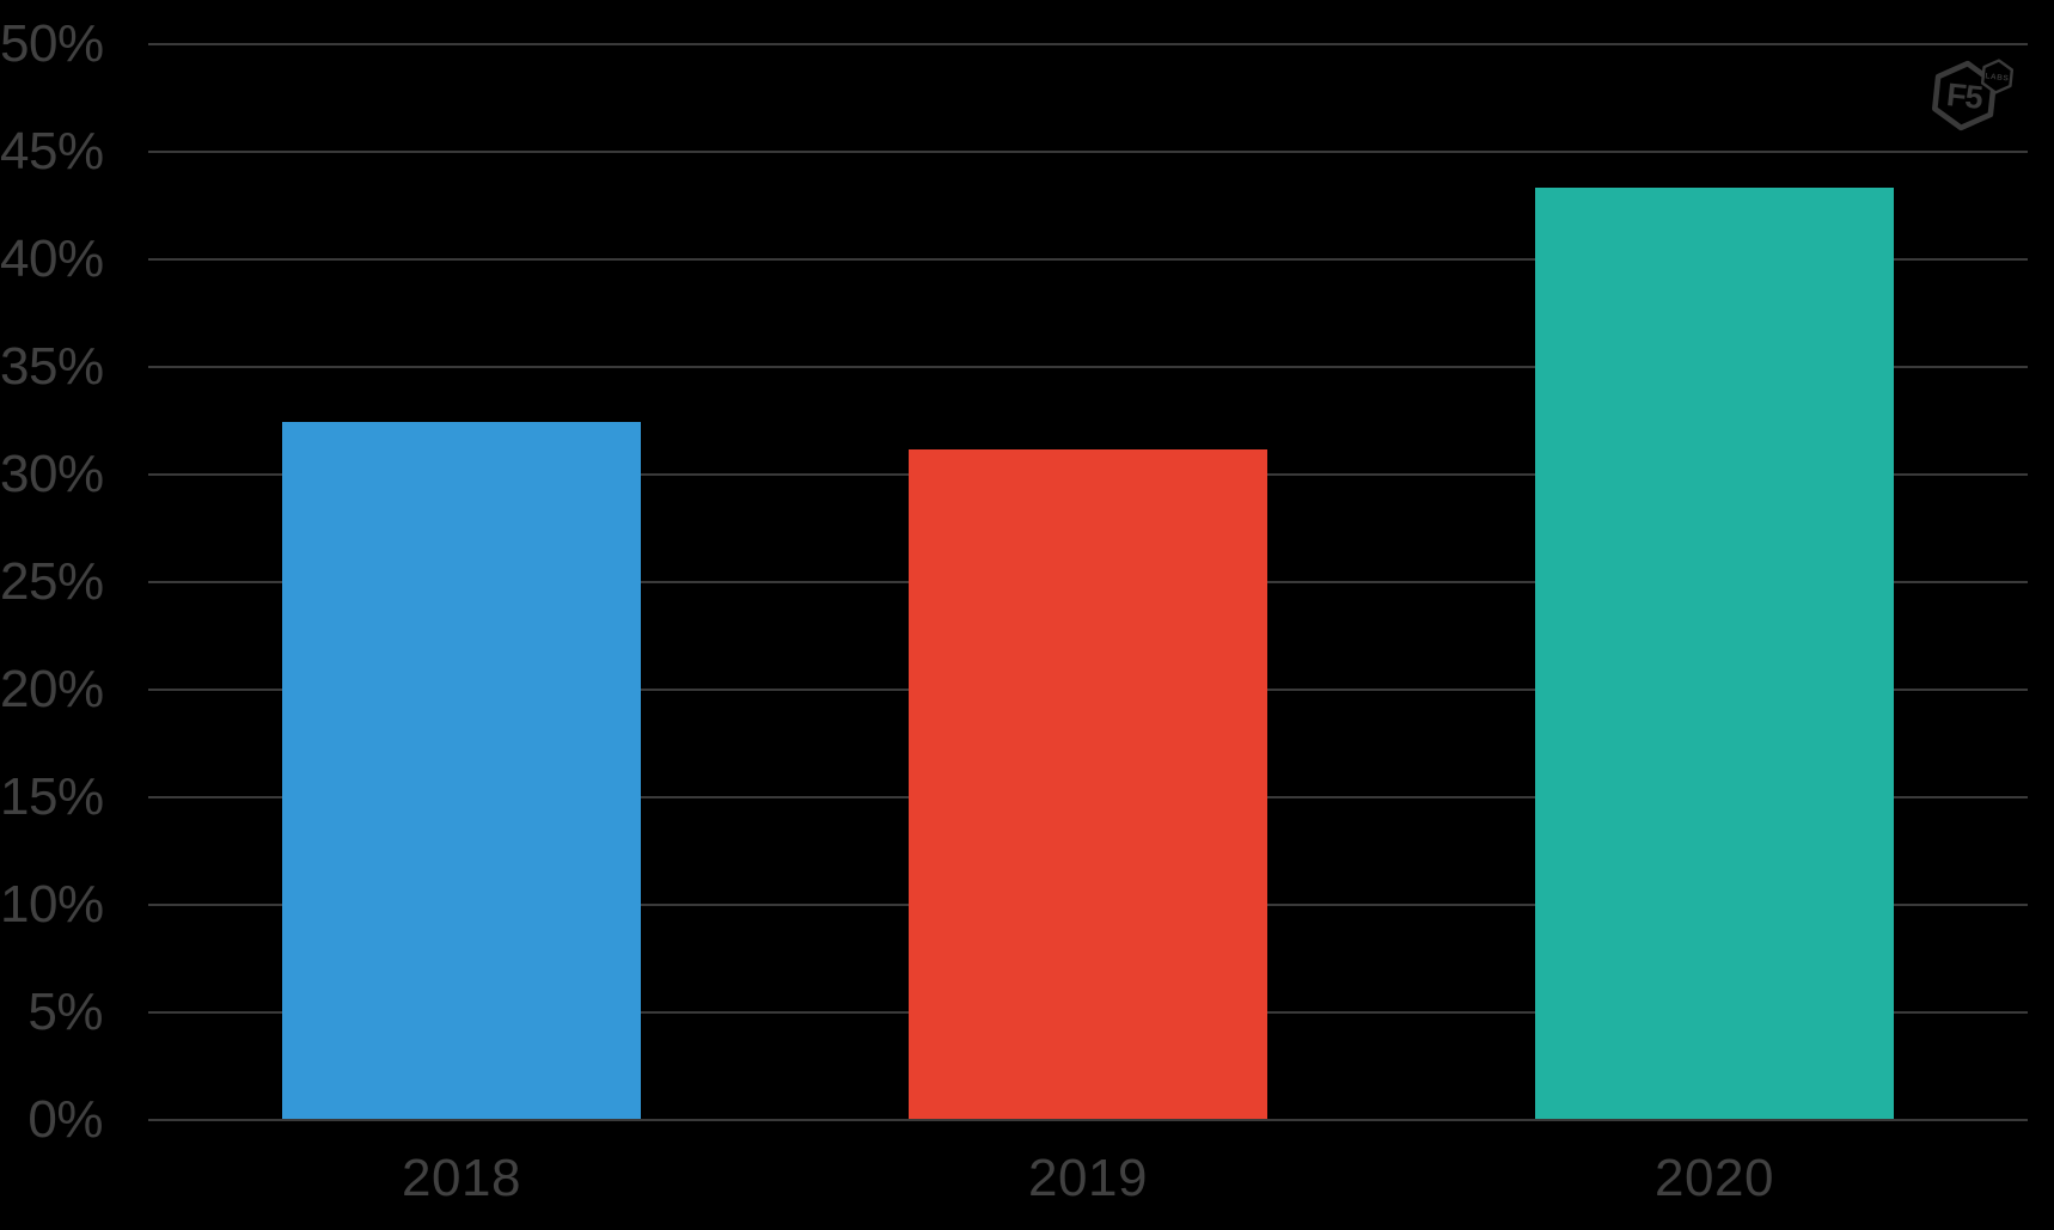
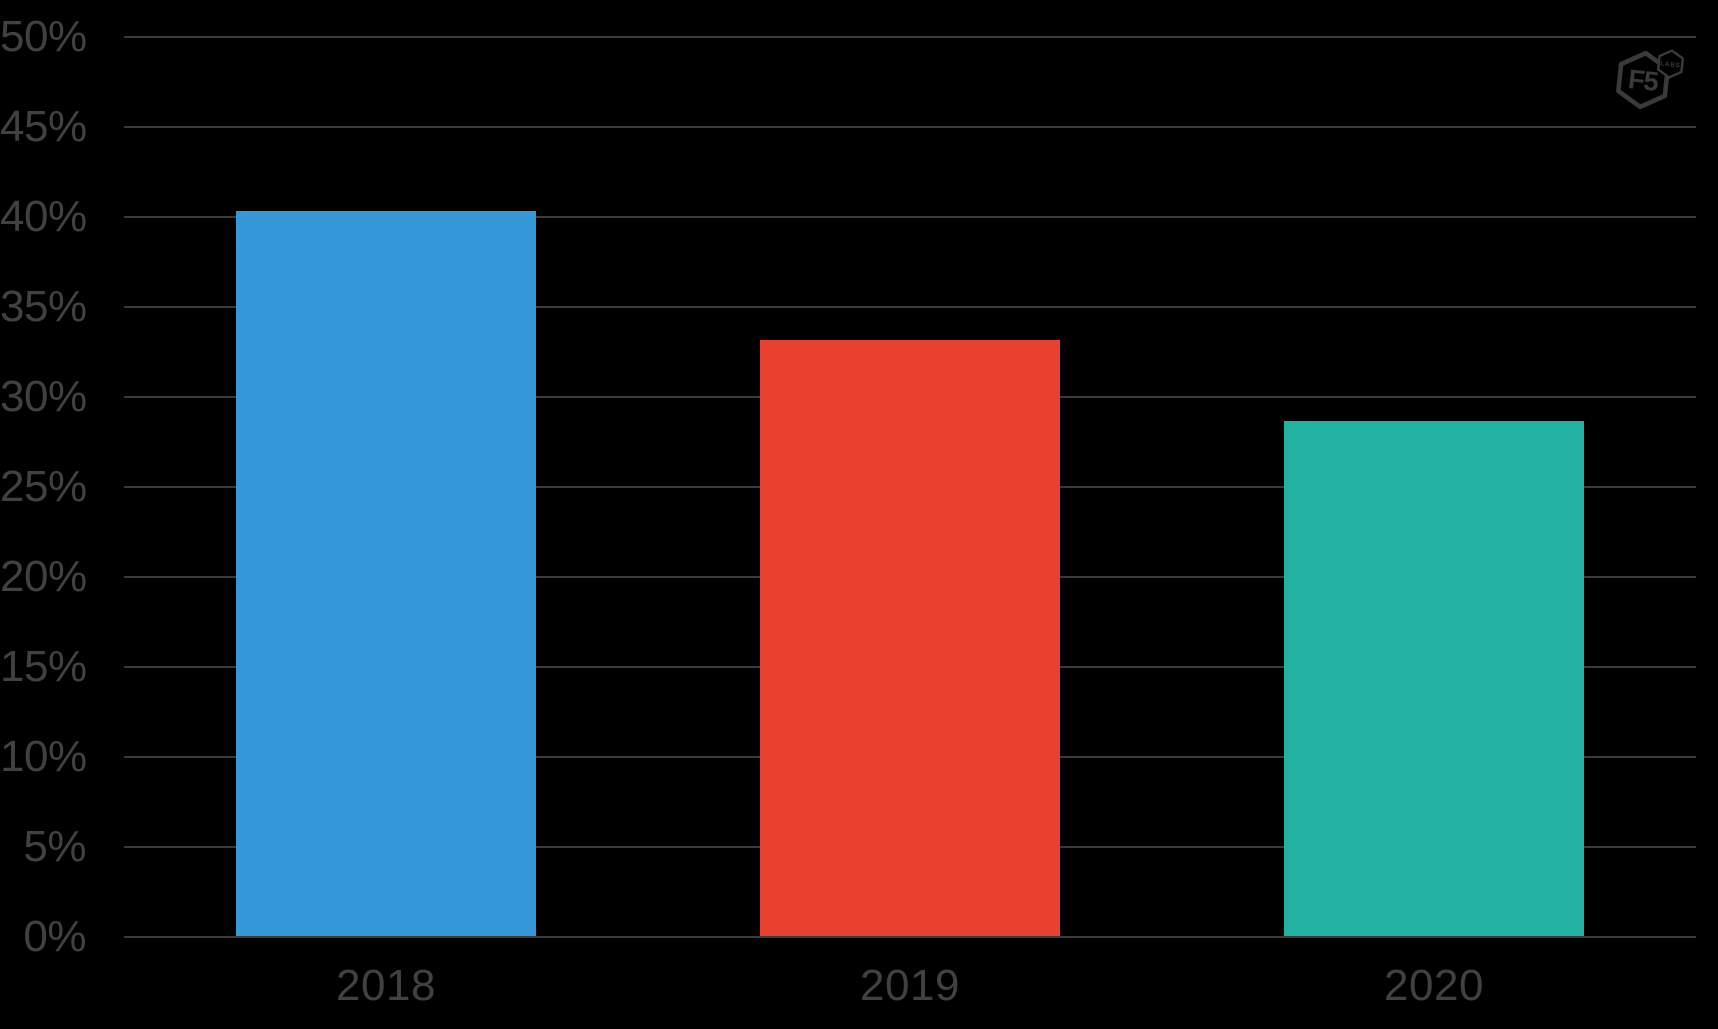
2018: 32.4% -> 40.3%
2019: 31.1% -> 33.1%
2020: 43.3% -> 28.6%
